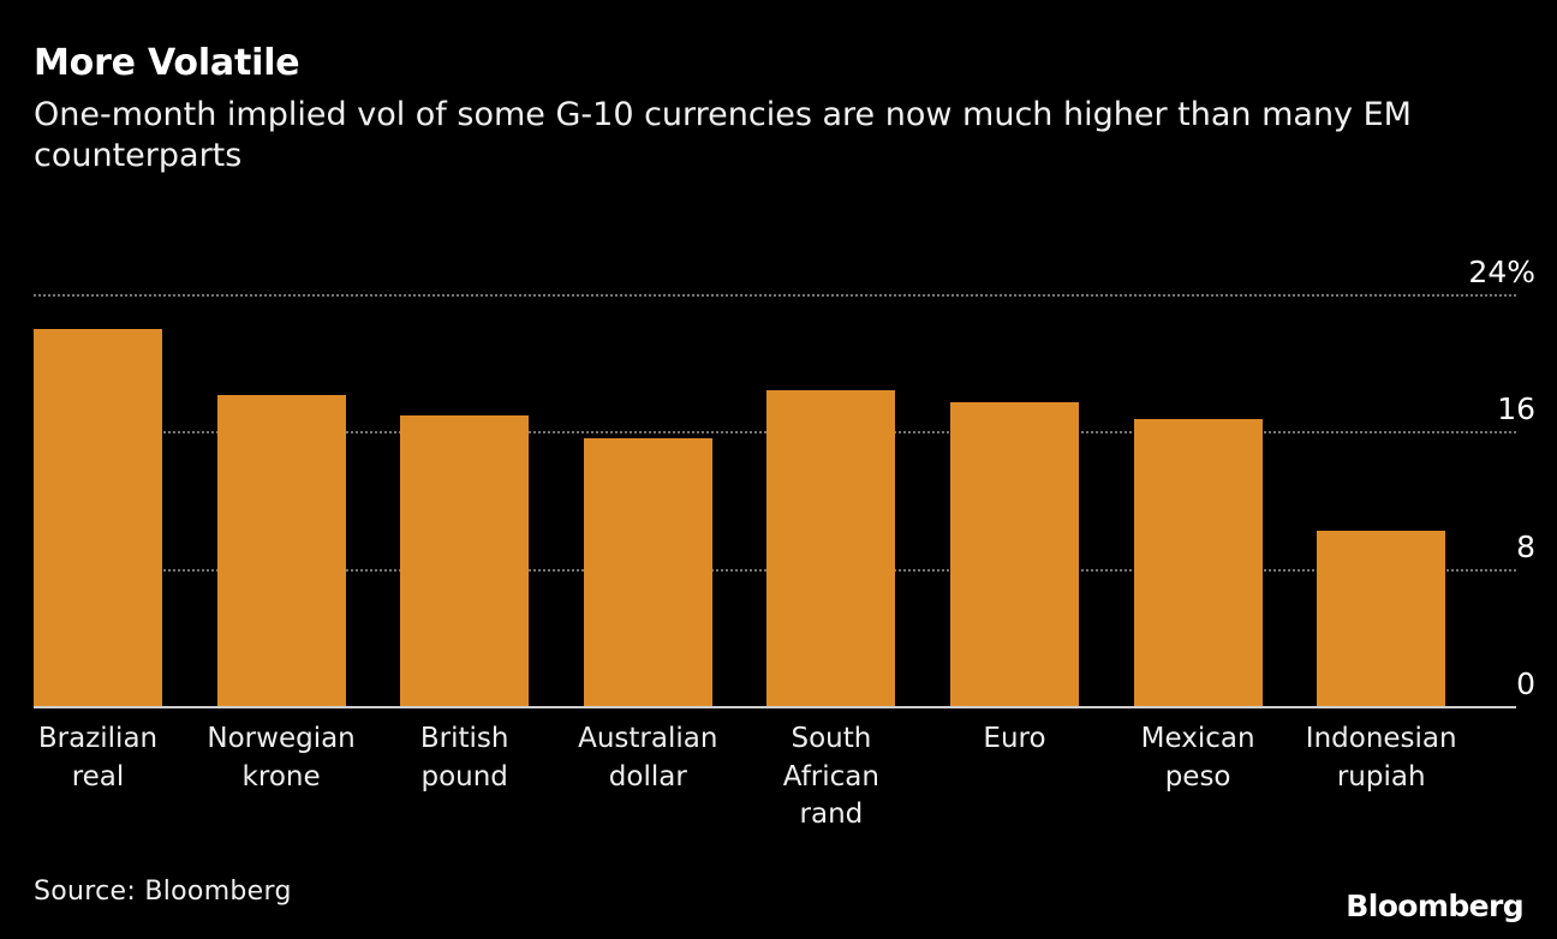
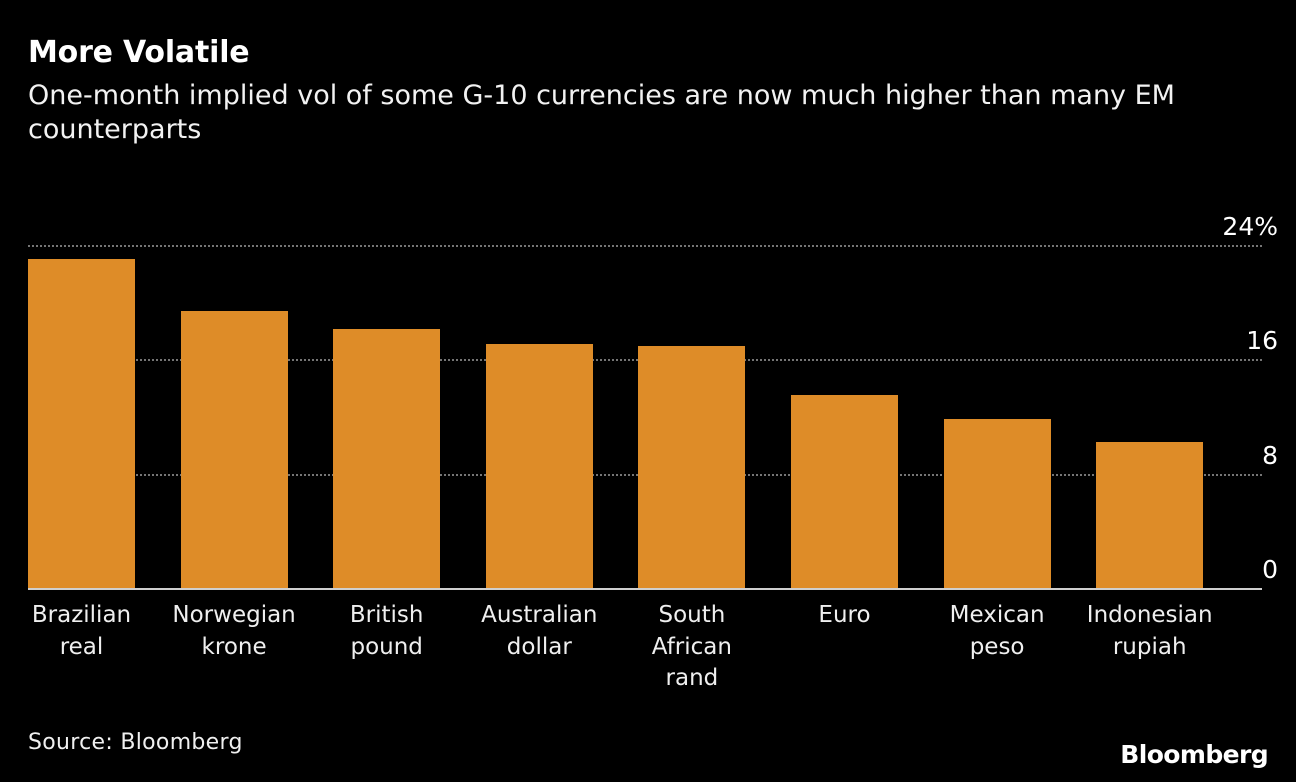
Brazilian real: 22.0% -> 23.0%
Norwegian krone: 18.1% -> 19.4%
British pound: 16.9% -> 18.1%
Australian dollar: 15.6% -> 17.1%
South African rand: 18.4% -> 16.9%
Euro: 17.7% -> 13.5%
Mexican peso: 16.7% -> 11.8%
